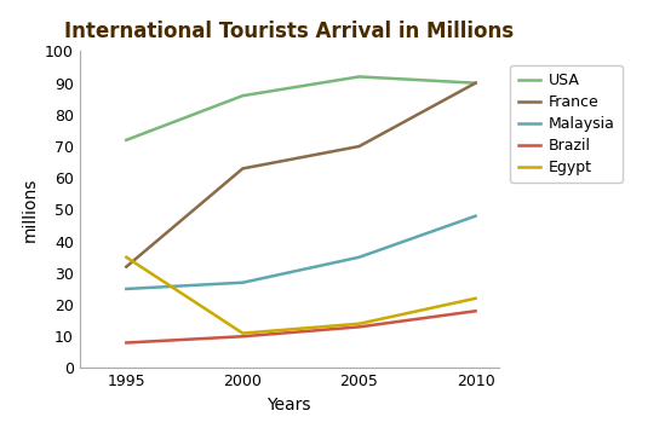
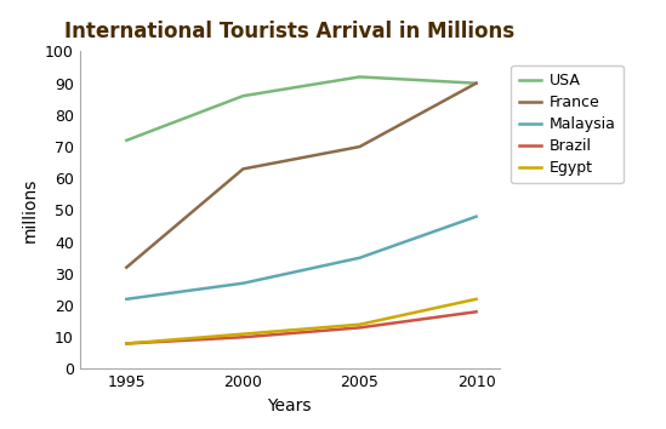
Malaysia/1995: 25 -> 22
Egypt/1995: 35 -> 8
